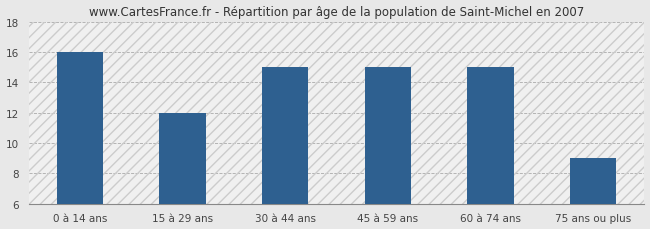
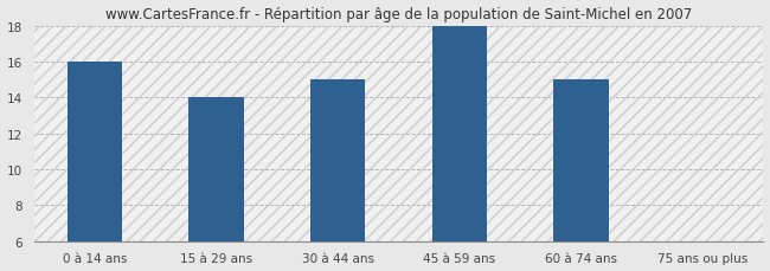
15 à 29 ans: 12 -> 14
45 à 59 ans: 15 -> 18
75 ans ou plus: 9 -> 6
